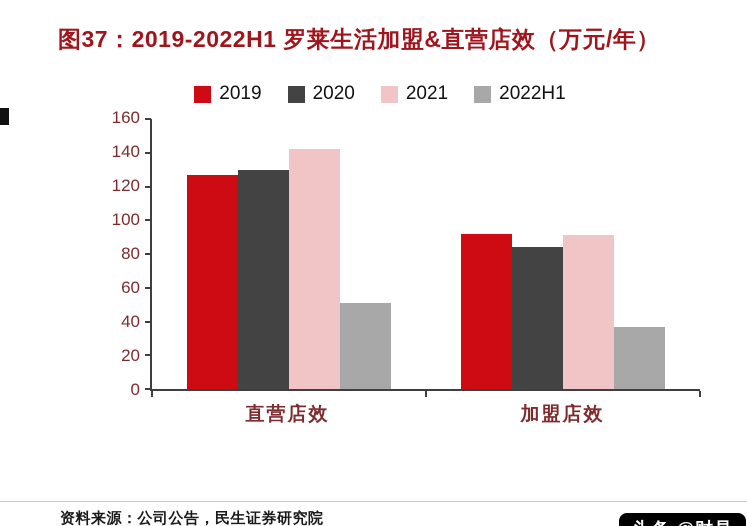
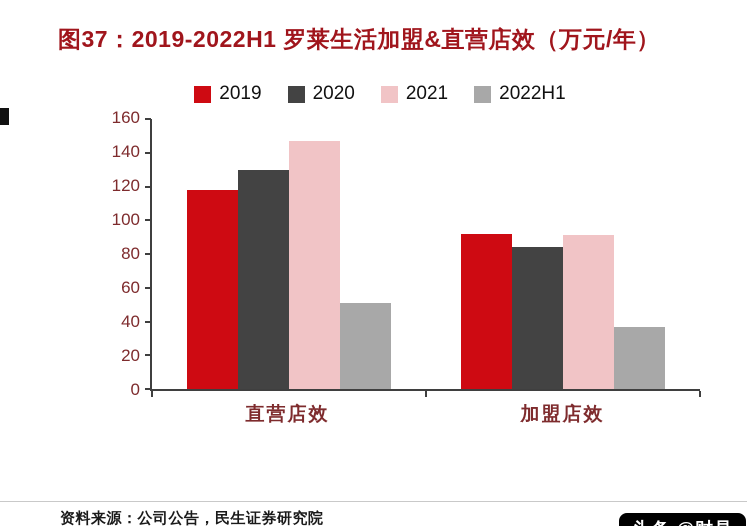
2019/直营店效: 127 -> 118
2021/直营店效: 142 -> 147
